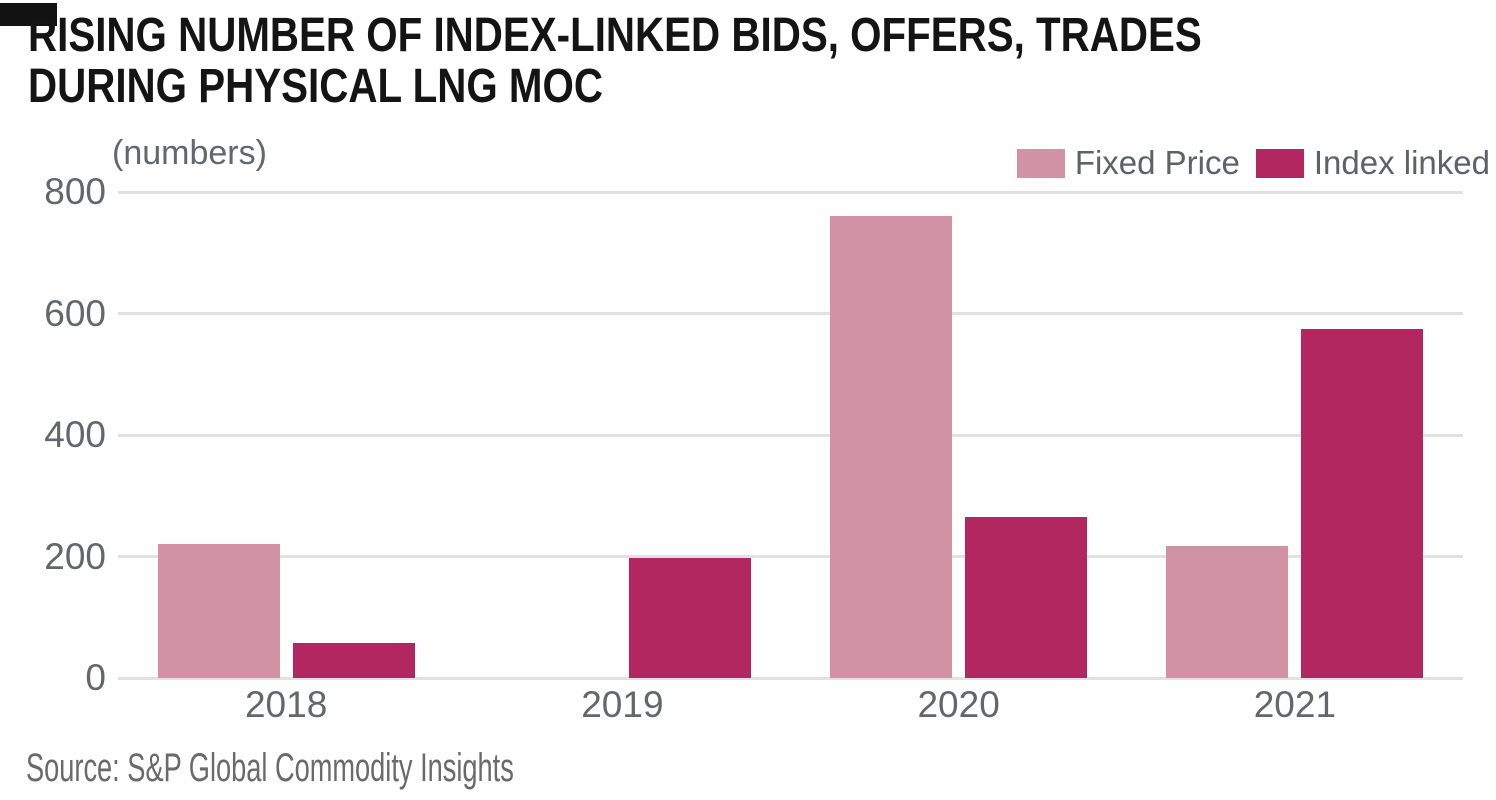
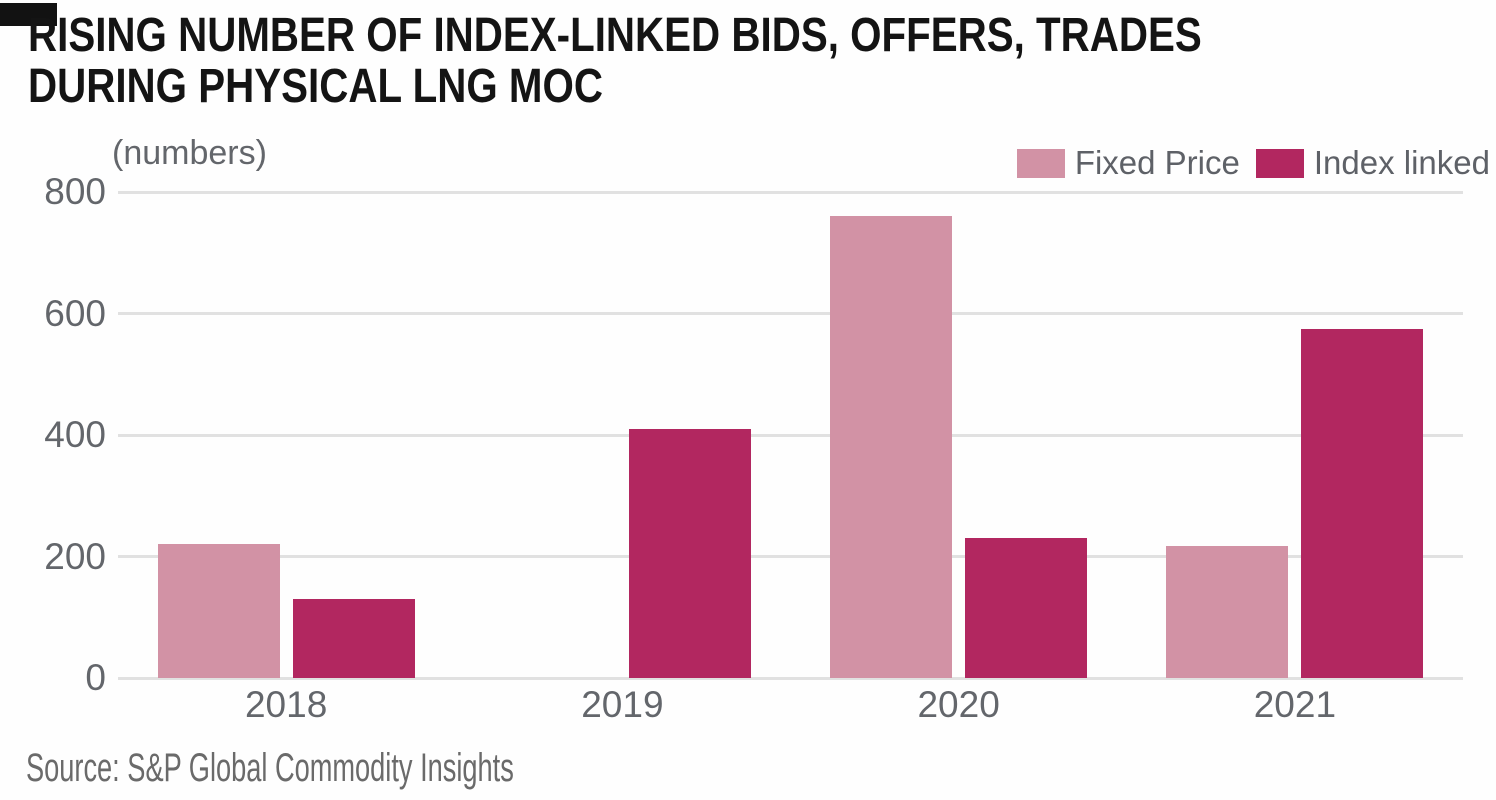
Index linked/2018: 60 -> 130
Index linked/2019: 200 -> 410
Index linked/2020: 260 -> 230
